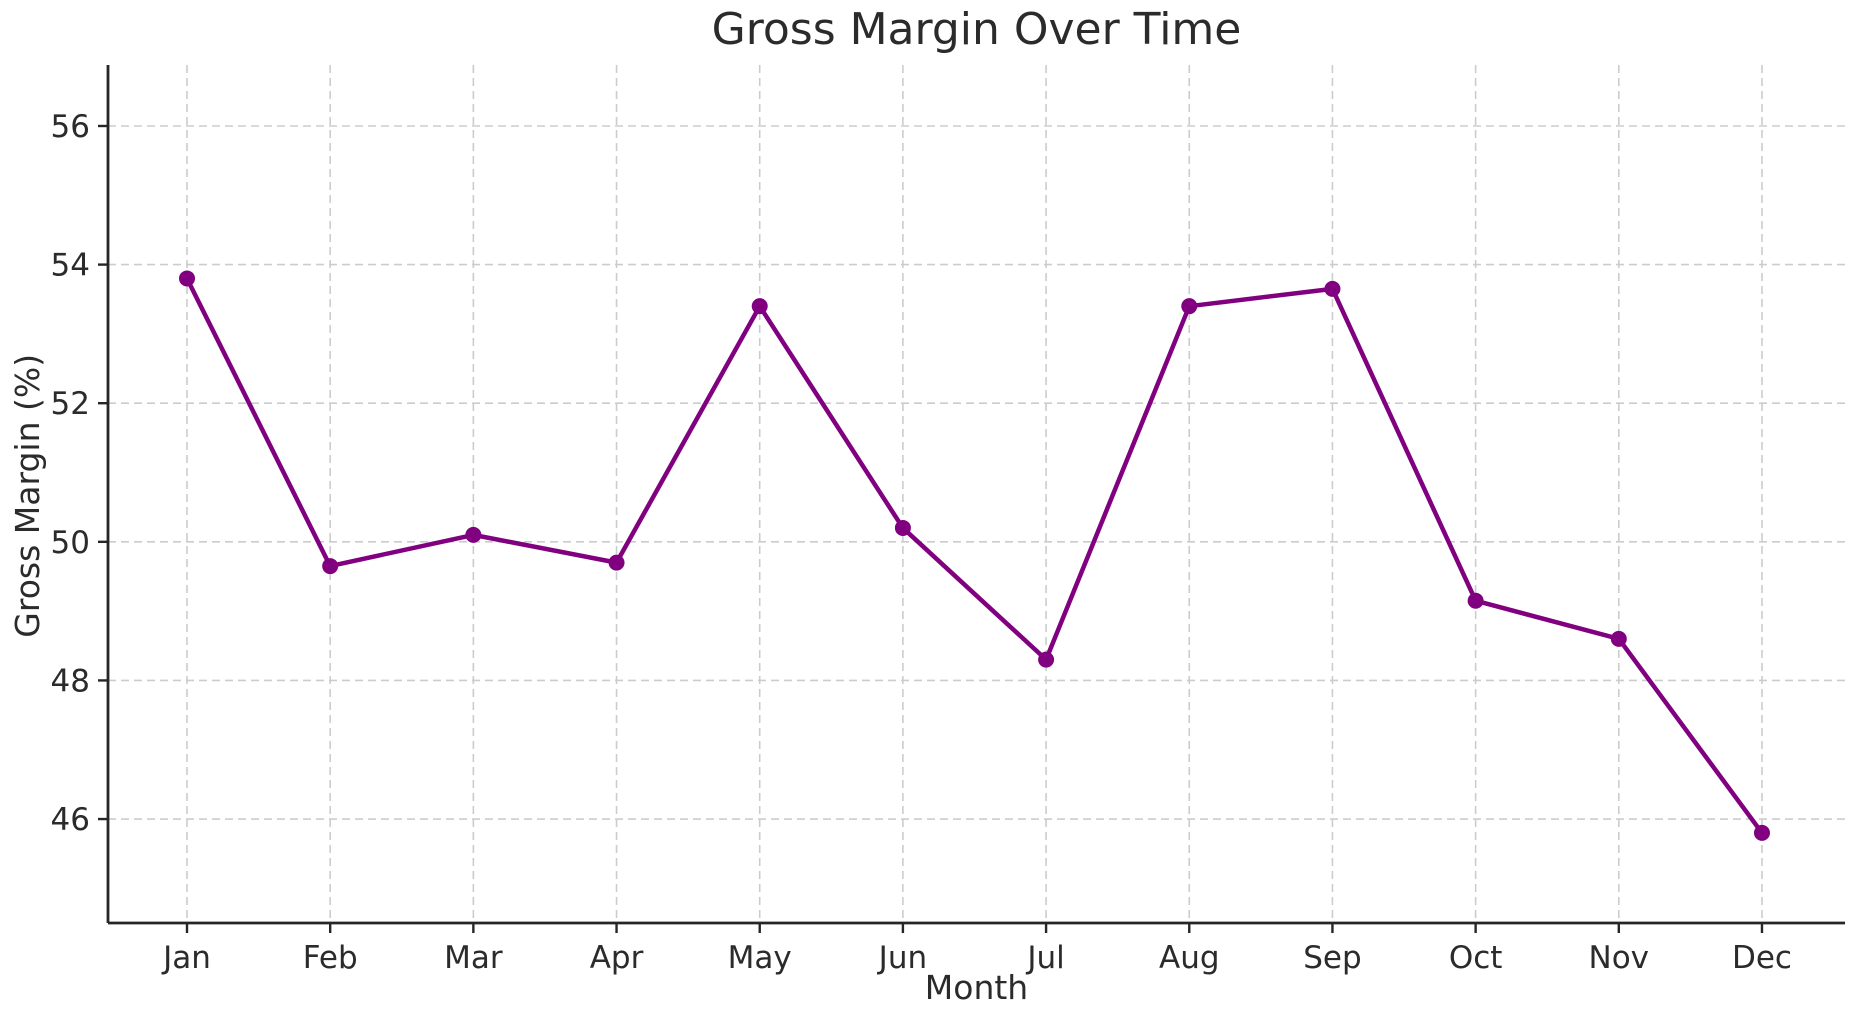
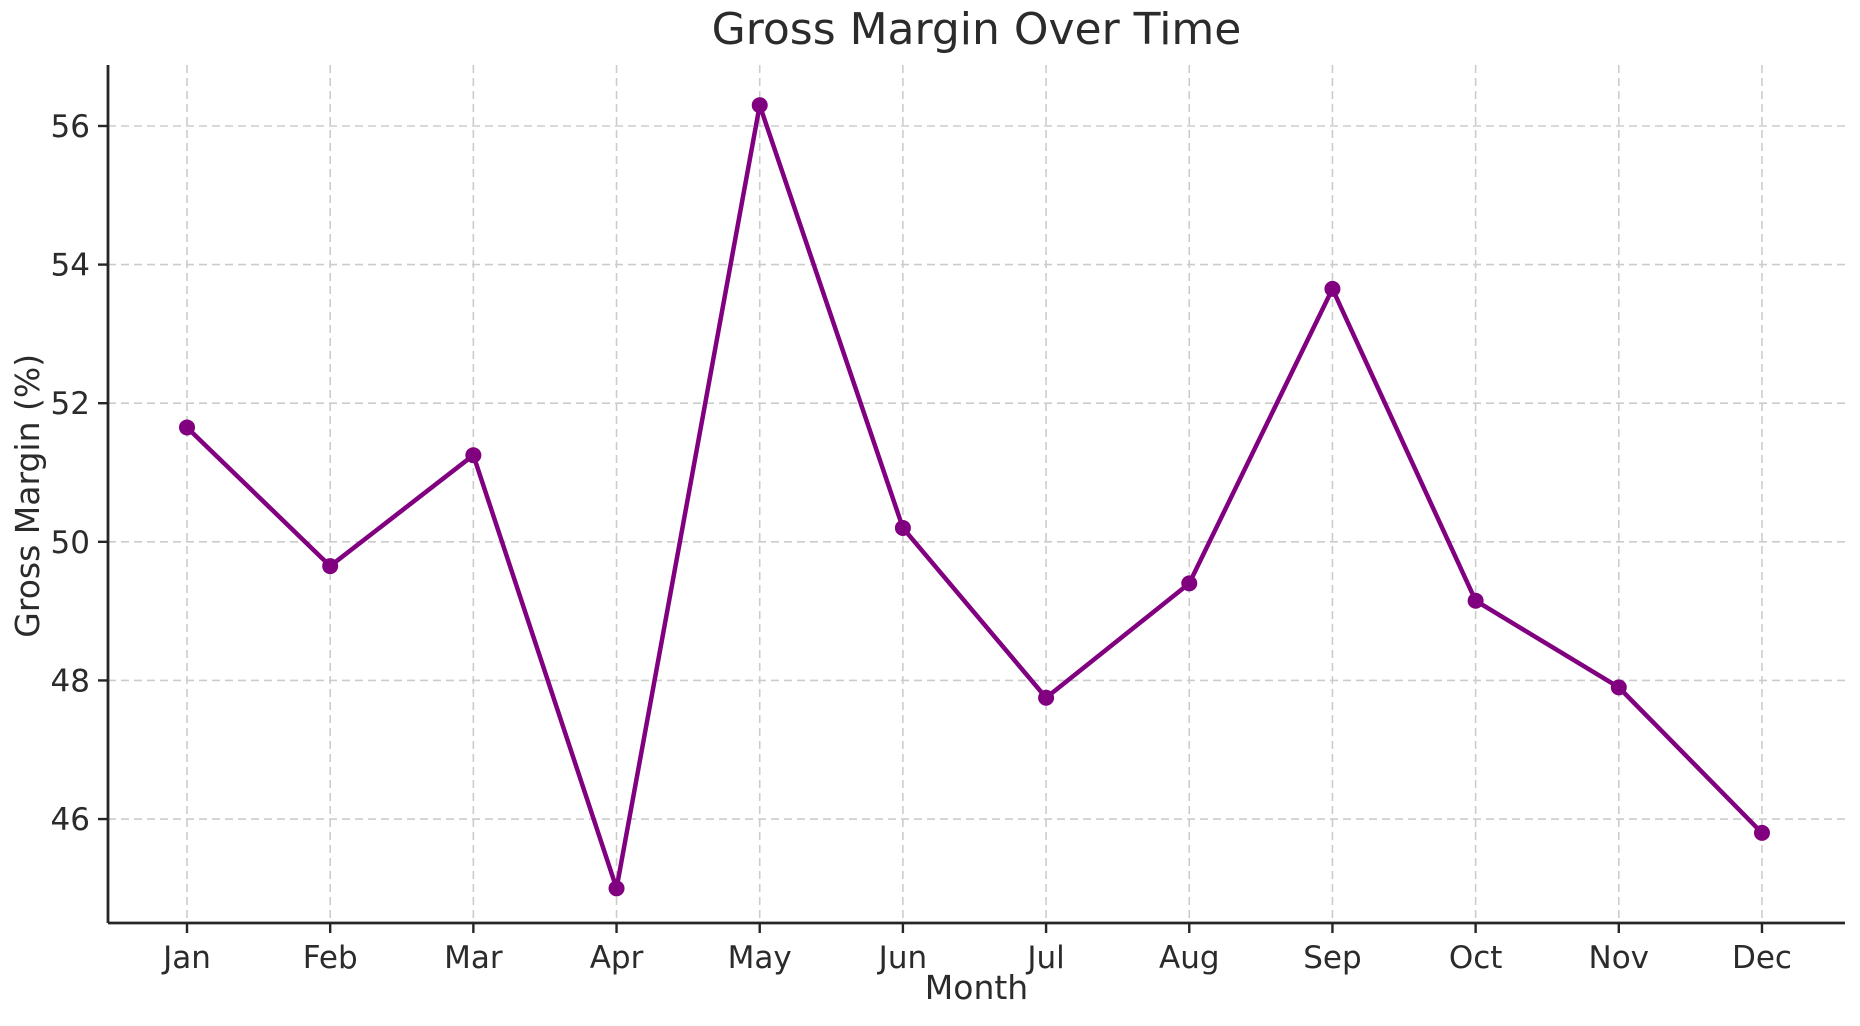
Jan: 53.8 -> 51.6
Mar: 50.1 -> 51.2
Apr: 49.7 -> 45.0
May: 53.4 -> 56.3
Jul: 48.3 -> 47.8
Aug: 53.4 -> 49.4
Nov: 48.6 -> 47.9
